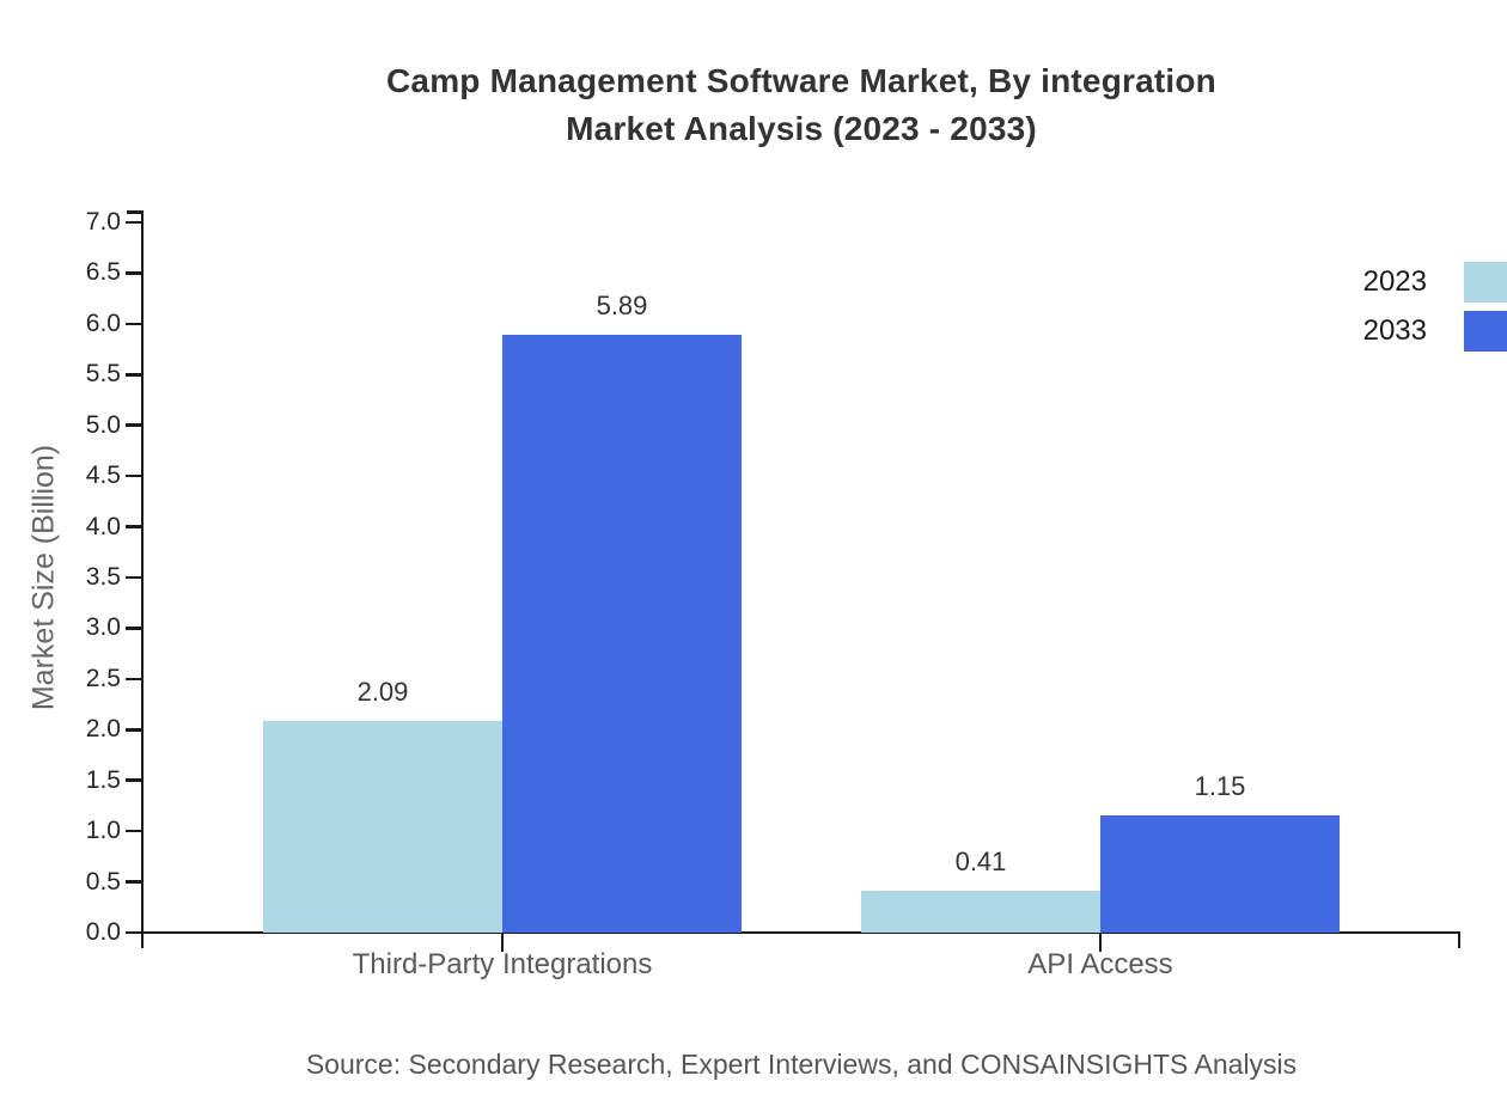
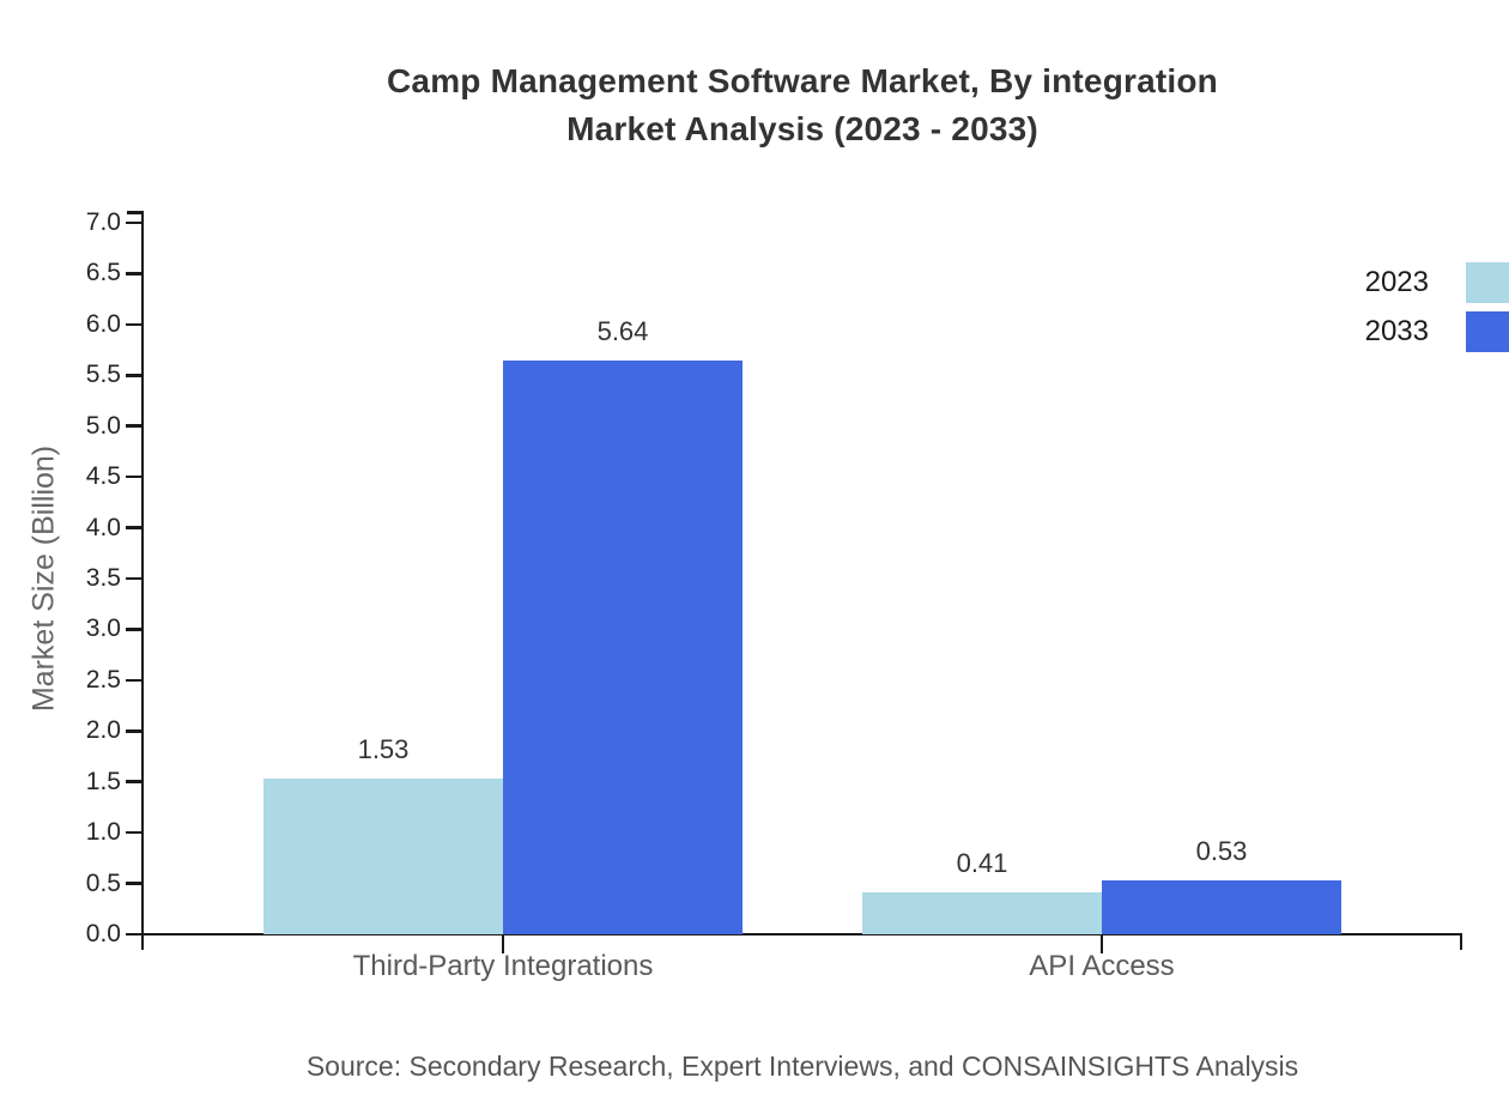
2023/Third-Party Integrations: 2.09 -> 1.53
2033/Third-Party Integrations: 5.89 -> 5.64
2033/API Access: 1.15 -> 0.53
